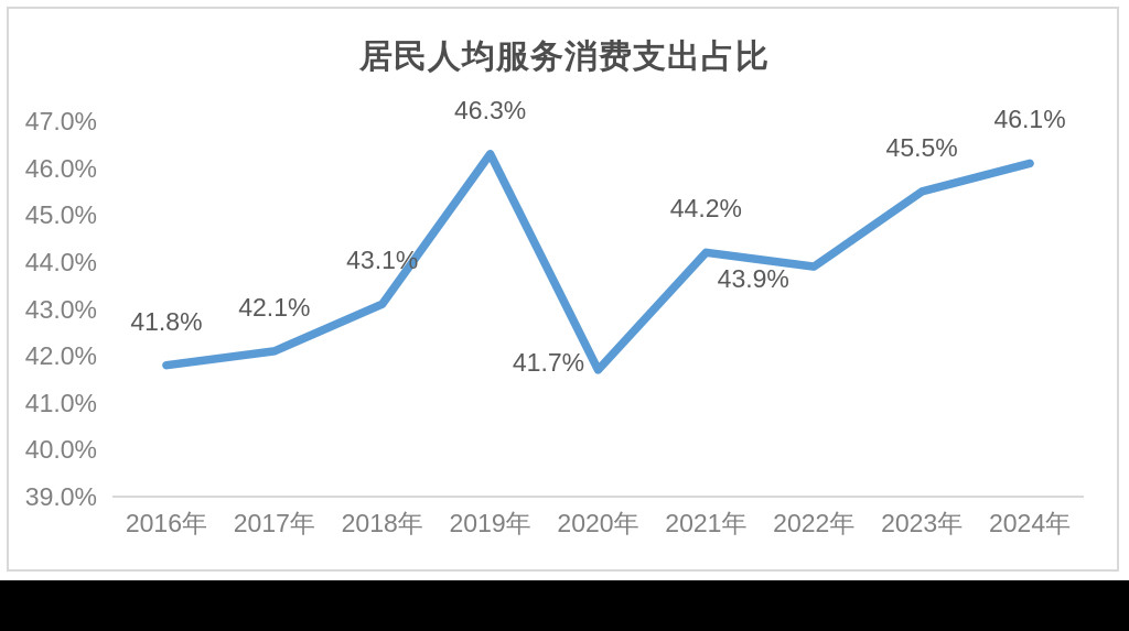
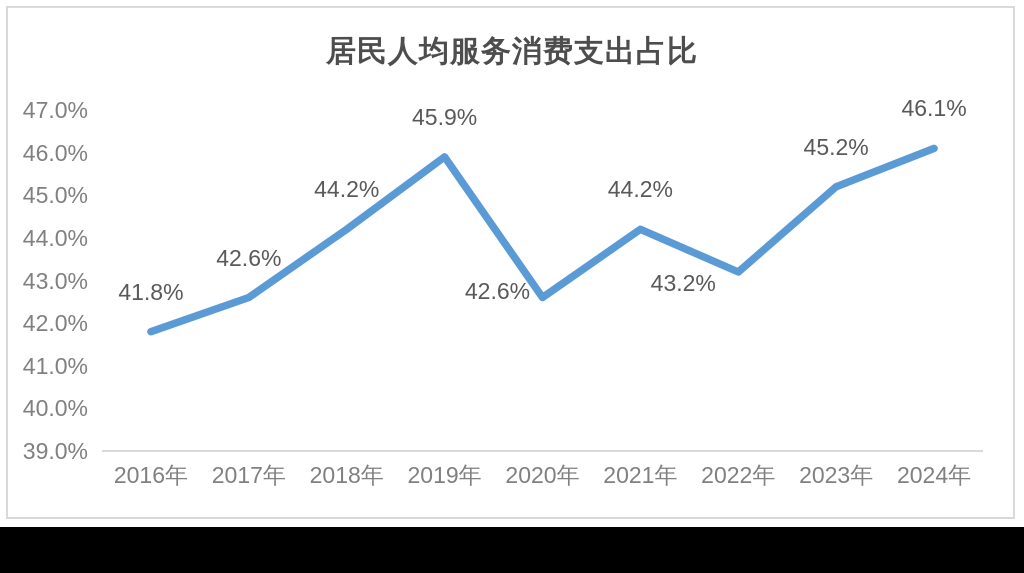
2017年: 42.1% -> 42.6%
2018年: 43.1% -> 44.2%
2019年: 46.3% -> 45.9%
2020年: 41.7% -> 42.6%
2022年: 43.9% -> 43.2%
2023年: 45.5% -> 45.2%
